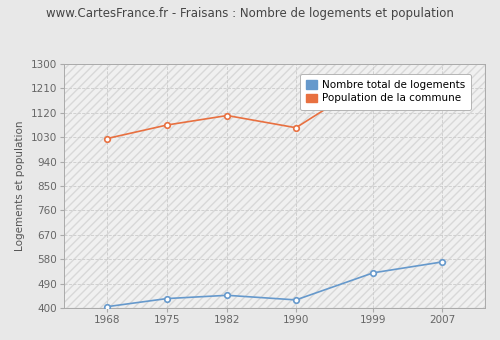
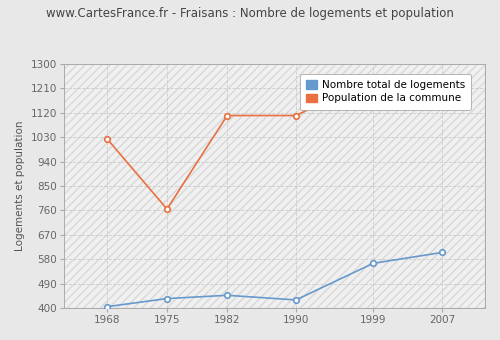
Population de la commune/1975: 1075 -> 765
Population de la commune/1990: 1065 -> 1110
Nombre total de logements/1999: 530 -> 565
Nombre total de logements/2007: 570 -> 605
